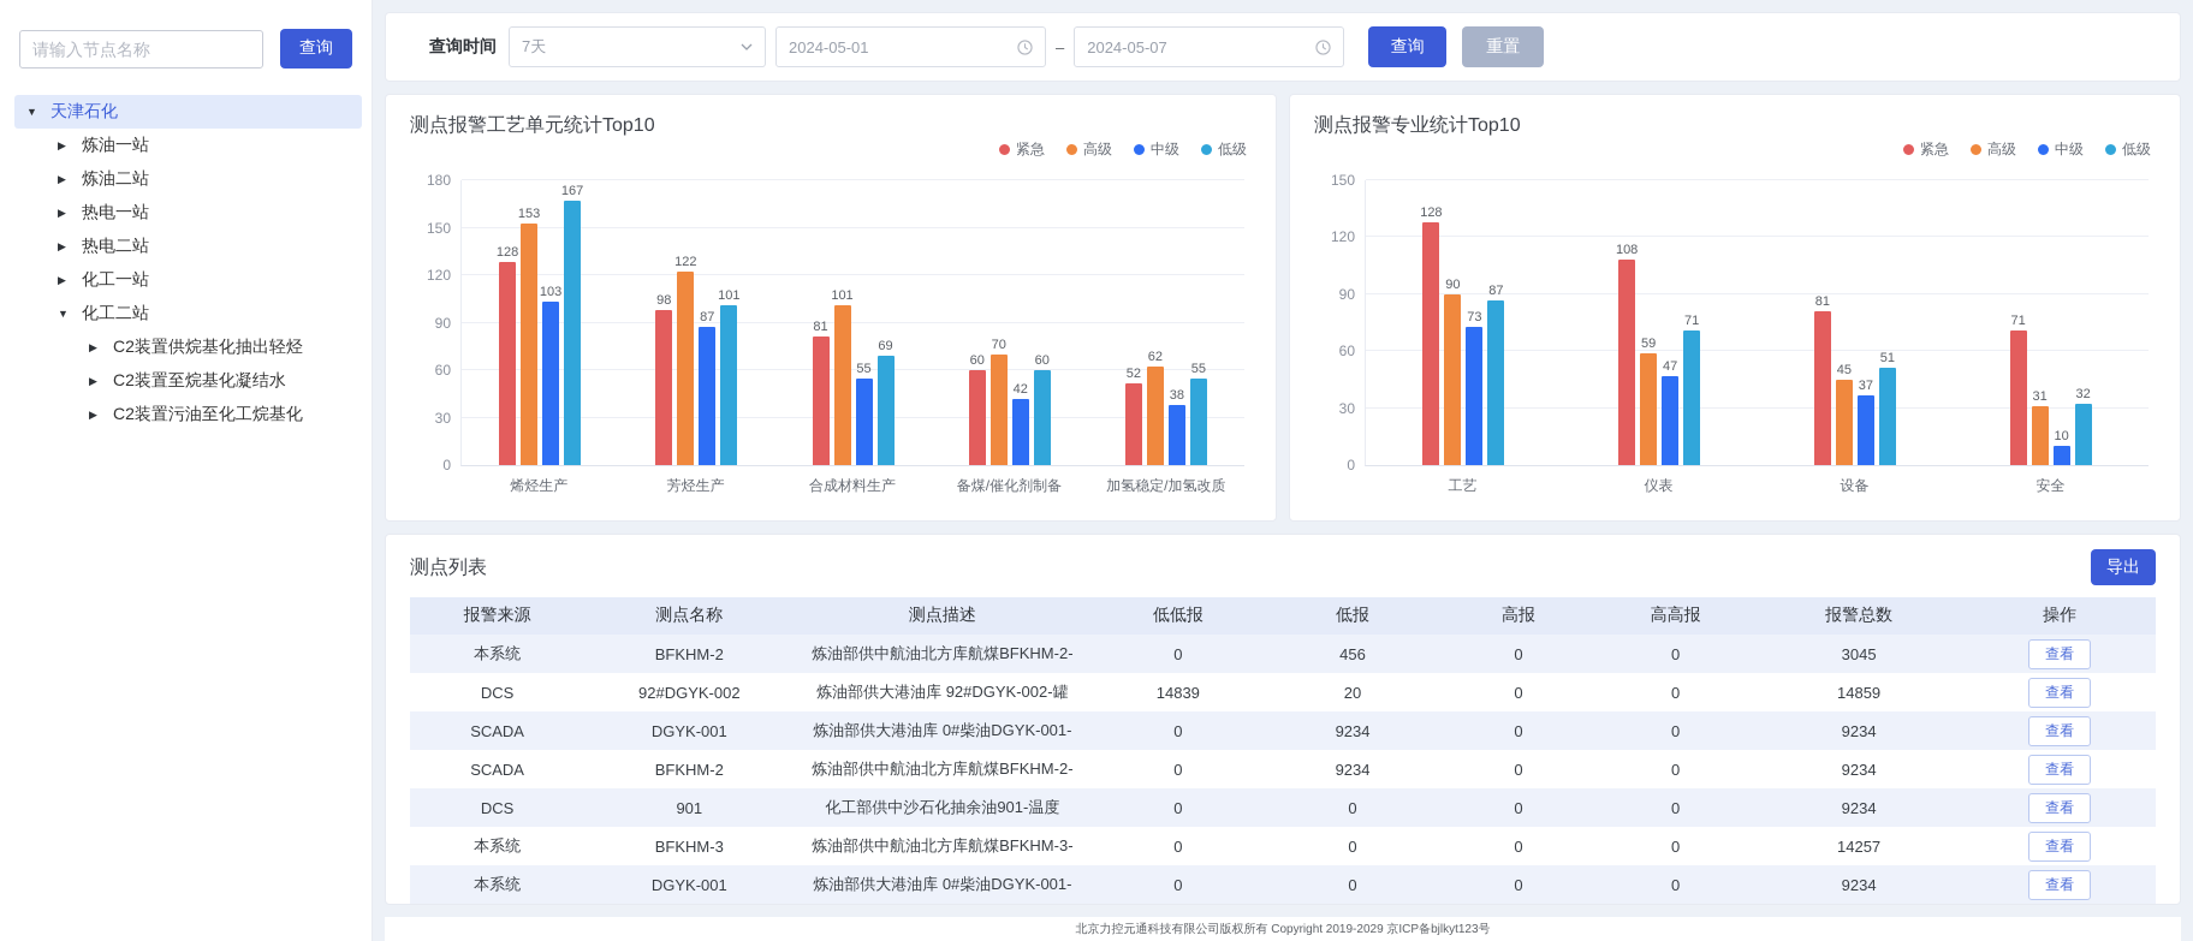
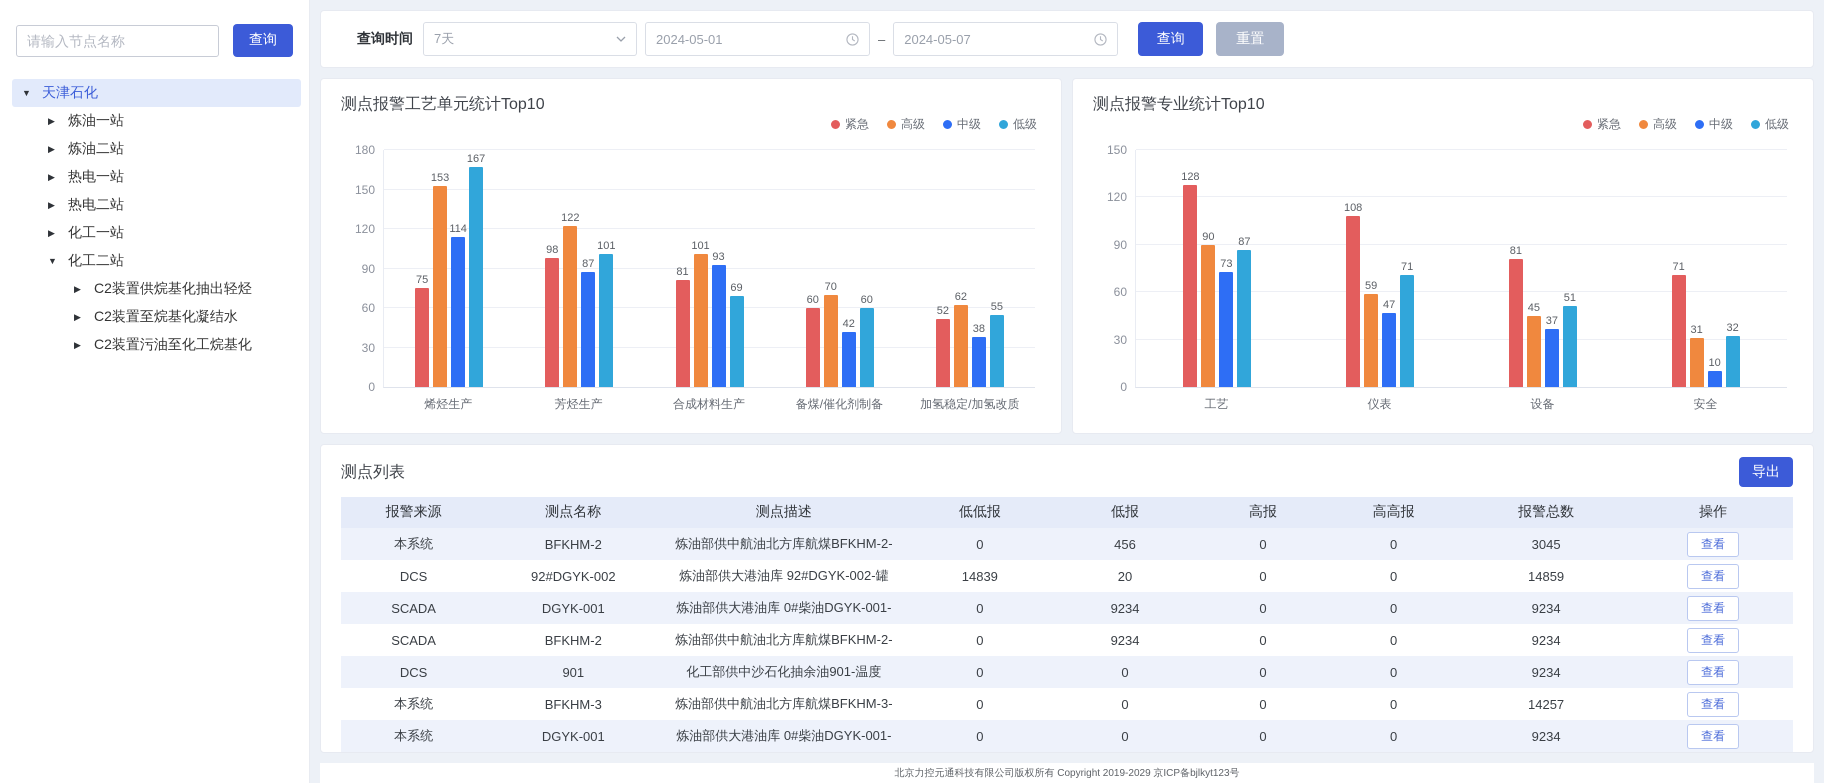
测点报警工艺单元统计Top10/紧急/烯烃生产: 128 -> 75
测点报警工艺单元统计Top10/中级/烯烃生产: 103 -> 114
测点报警工艺单元统计Top10/中级/合成材料生产: 55 -> 93
